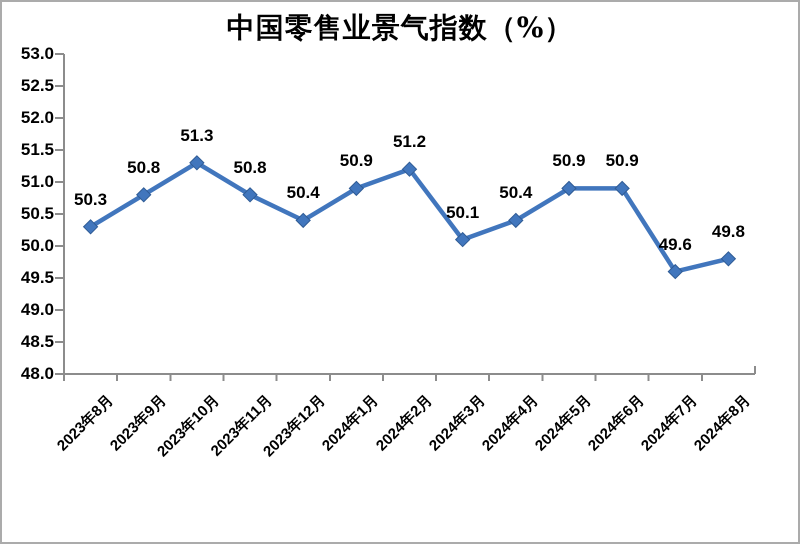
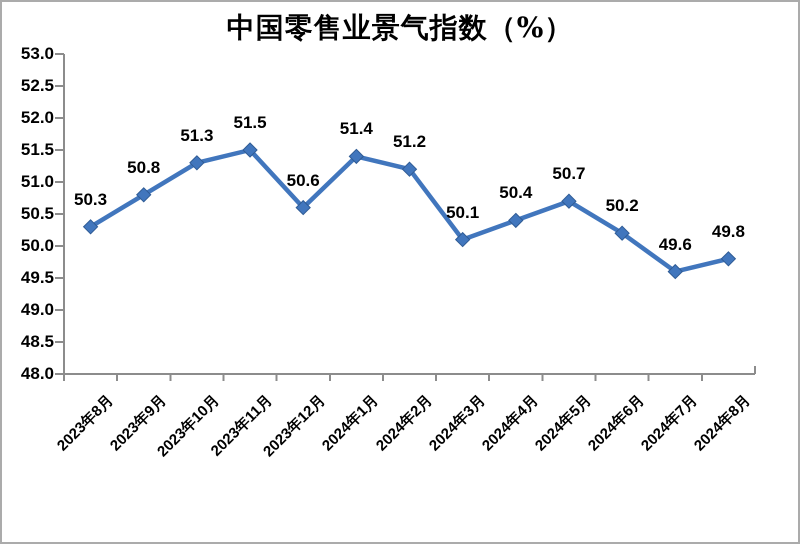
2023年11月: 50.8 -> 51.5
2023年12月: 50.4 -> 50.6
2024年1月: 50.9 -> 51.4
2024年5月: 50.9 -> 50.7
2024年6月: 50.9 -> 50.2
